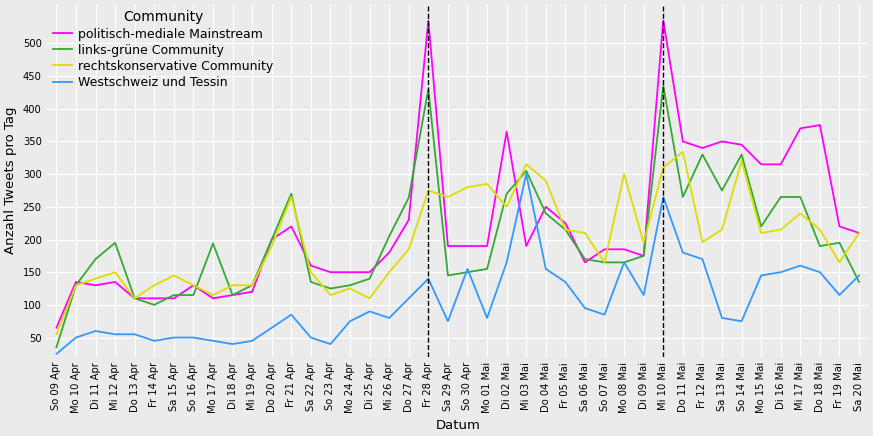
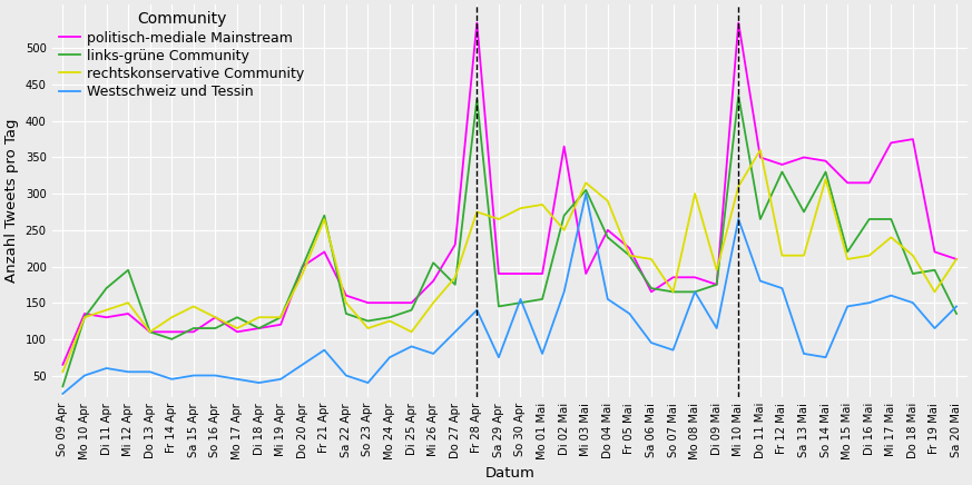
links-grüne Community/Mo 17 Apr: 194 -> 130
links-grüne Community/Do 27 Apr: 264 -> 175
rechtskonservative Community/Do 11 Mai: 334 -> 360
rechtskonservative Community/Fr 12 Mai: 196 -> 215
